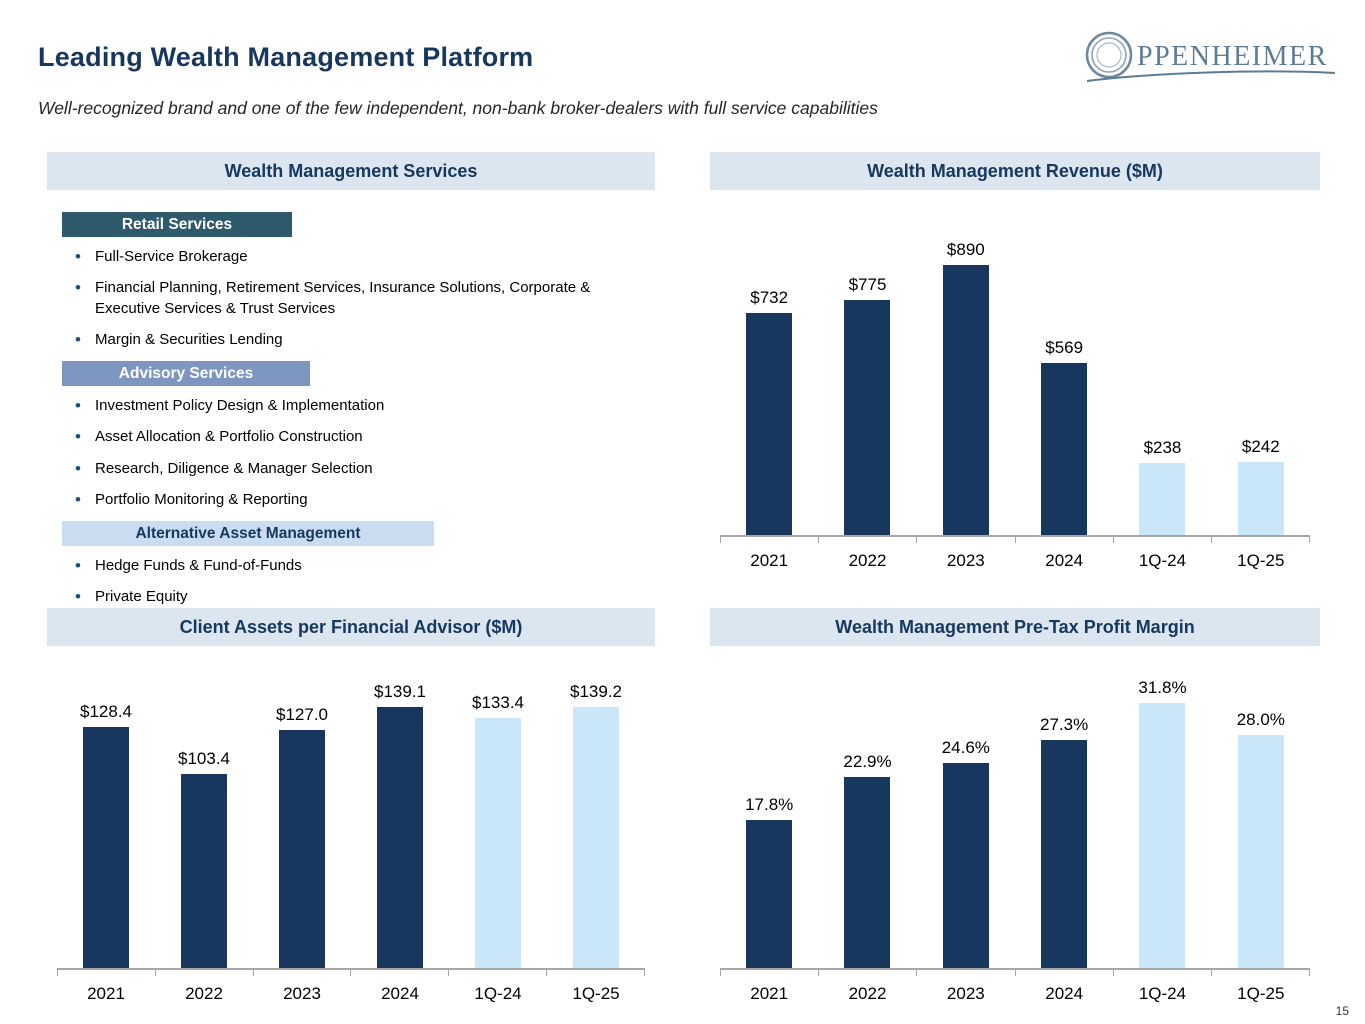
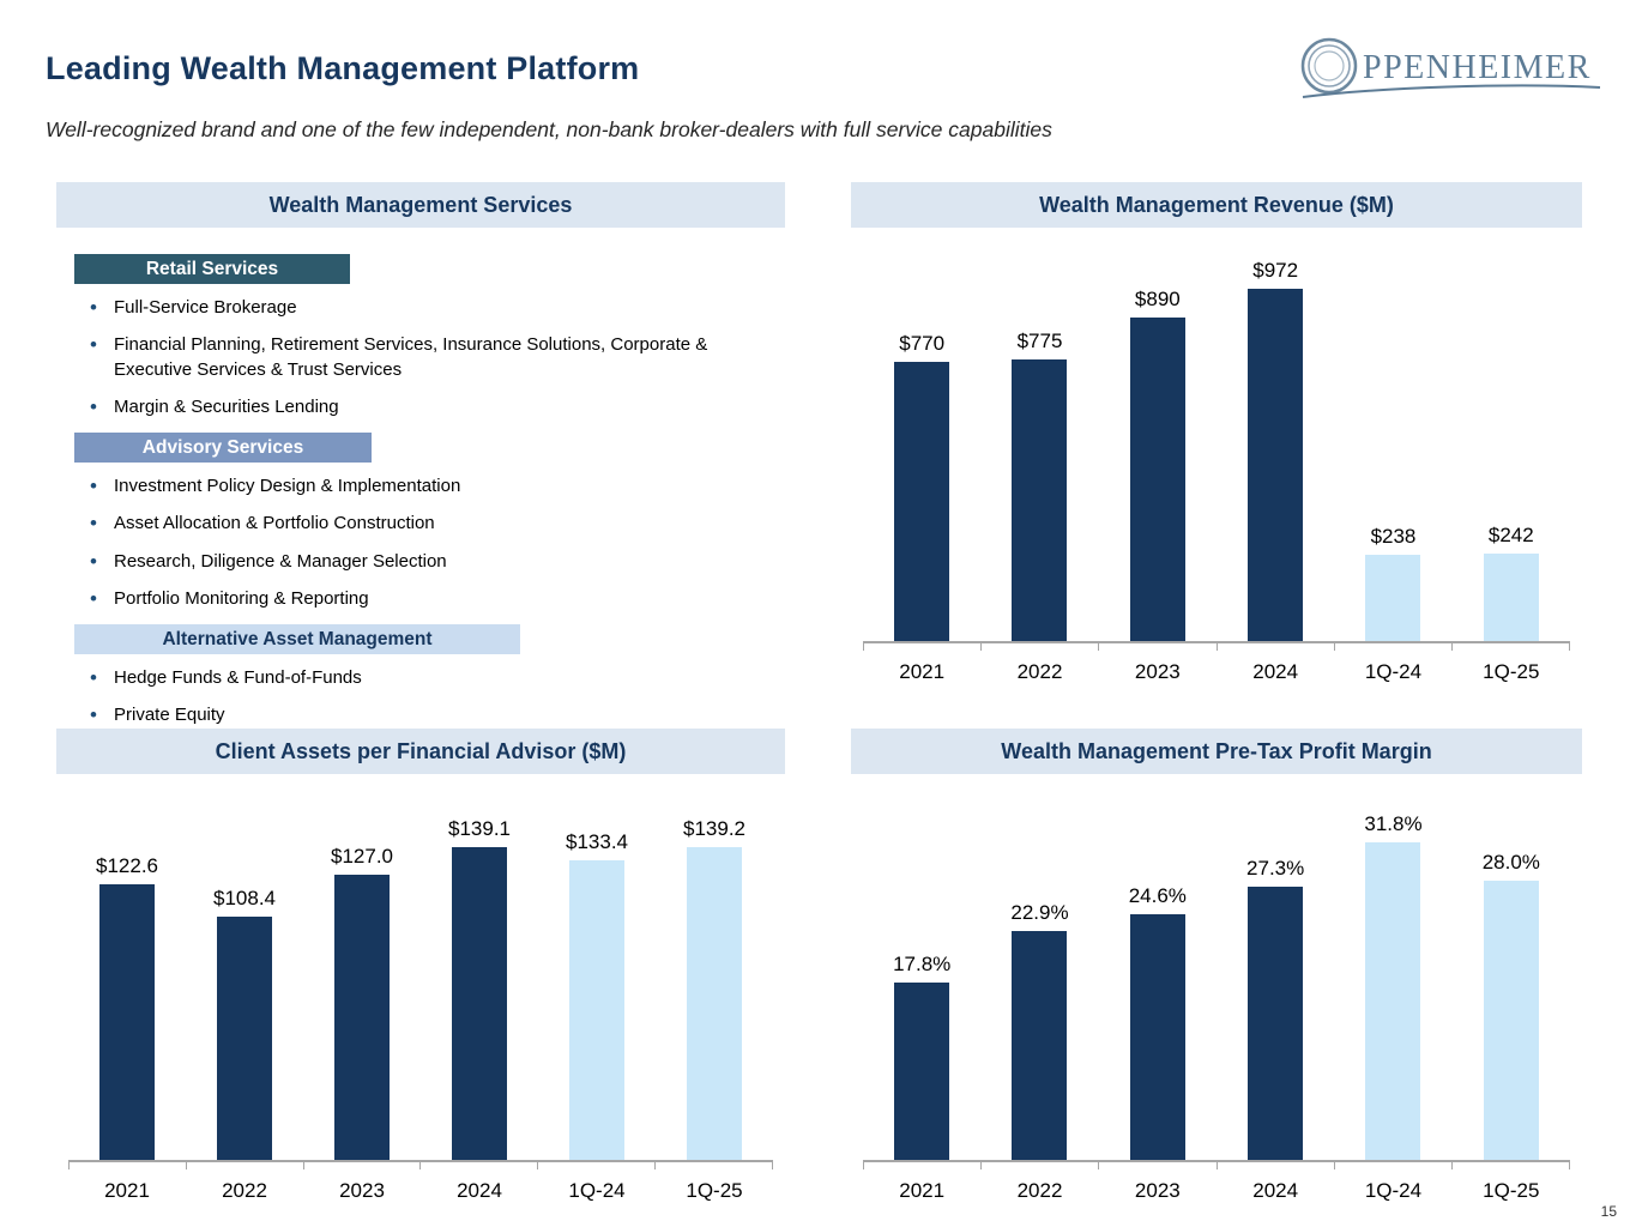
Wealth Management Revenue ($M)/2021: $732 -> $770
Wealth Management Revenue ($M)/2024: $569 -> $972
Client Assets per Financial Advisor ($M)/2021: $128.4 -> $122.6
Client Assets per Financial Advisor ($M)/2022: $103.4 -> $108.4
